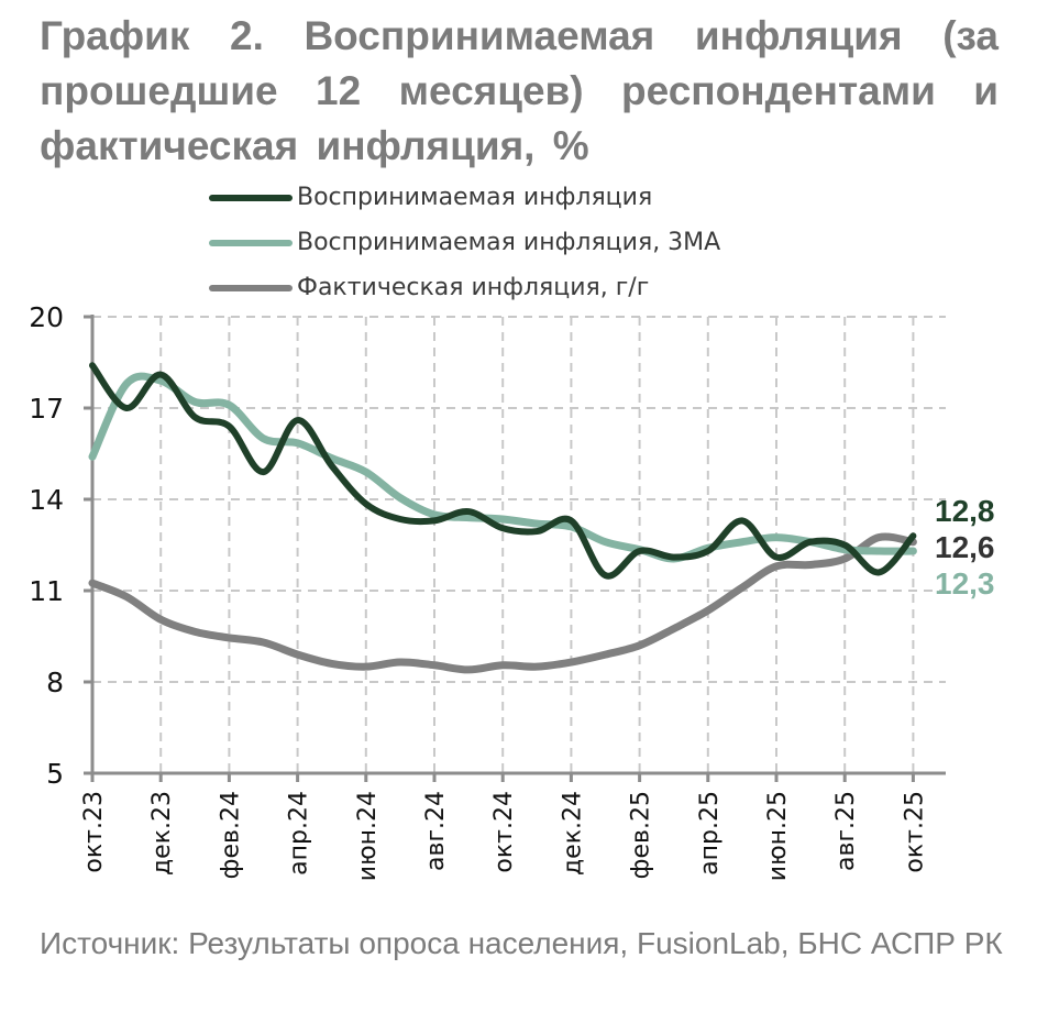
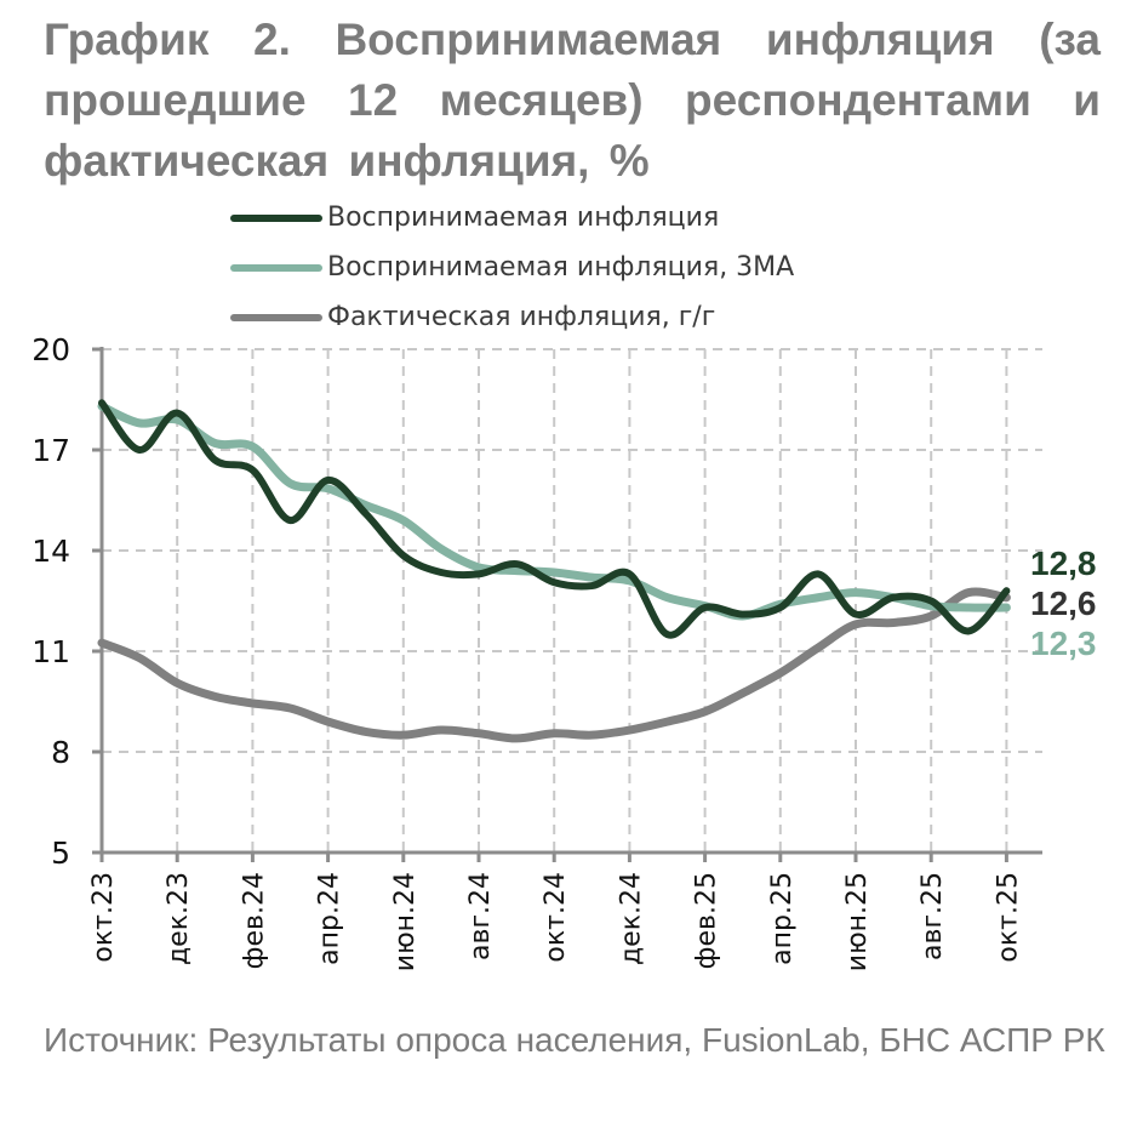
Воспринимаемая инфляция, 3МА/окт.23: 15.4 -> 18.3
Воспринимаемая инфляция/апр.24: 16.6 -> 16.1
